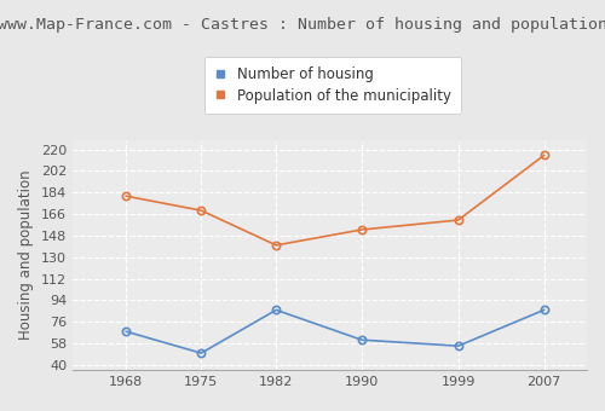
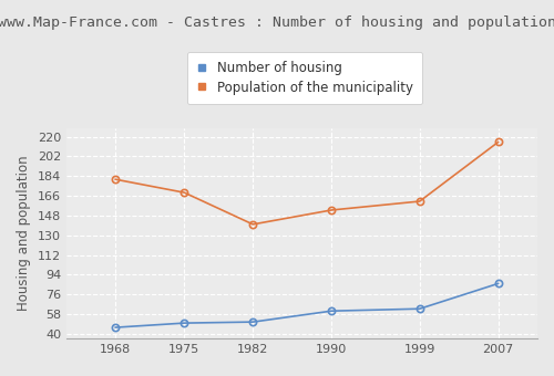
Number of housing/1968: 68 -> 46
Number of housing/1982: 86 -> 51
Number of housing/1999: 56 -> 63
